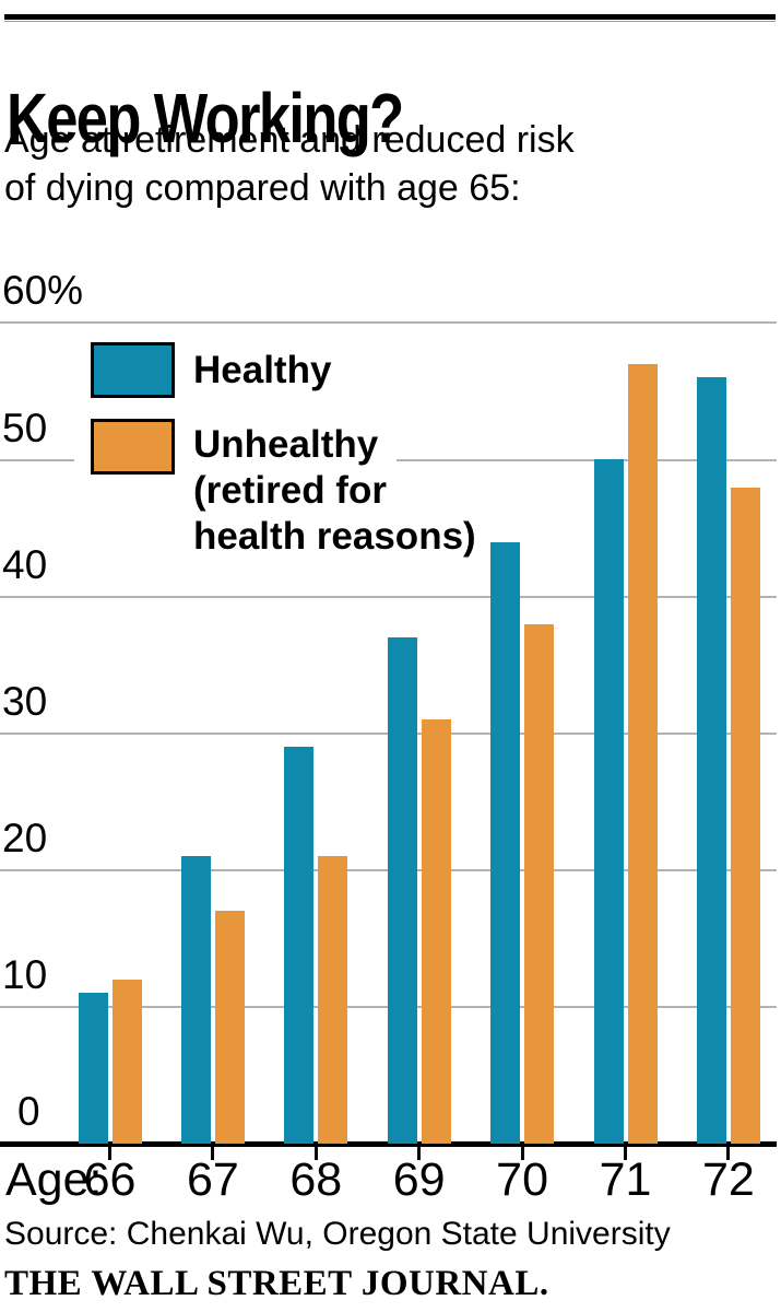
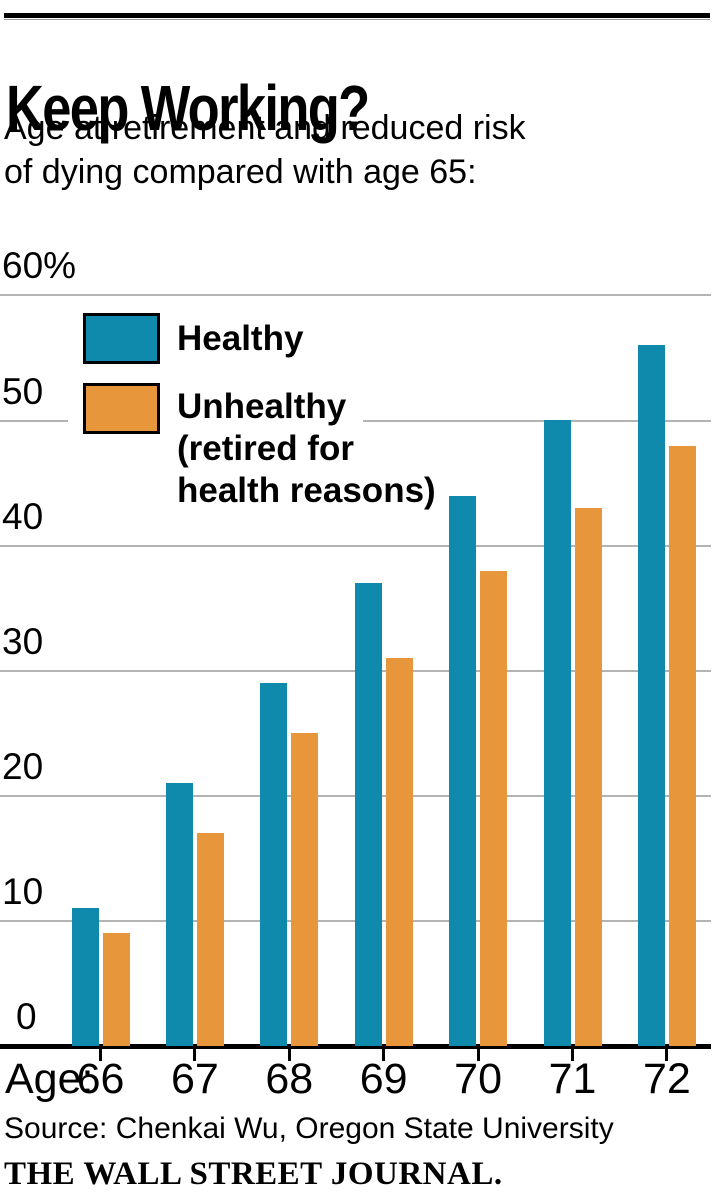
Unhealthy (retired for health reasons)/66: 12% -> 9%
Unhealthy (retired for health reasons)/68: 21% -> 25%
Unhealthy (retired for health reasons)/71: 57% -> 43%
